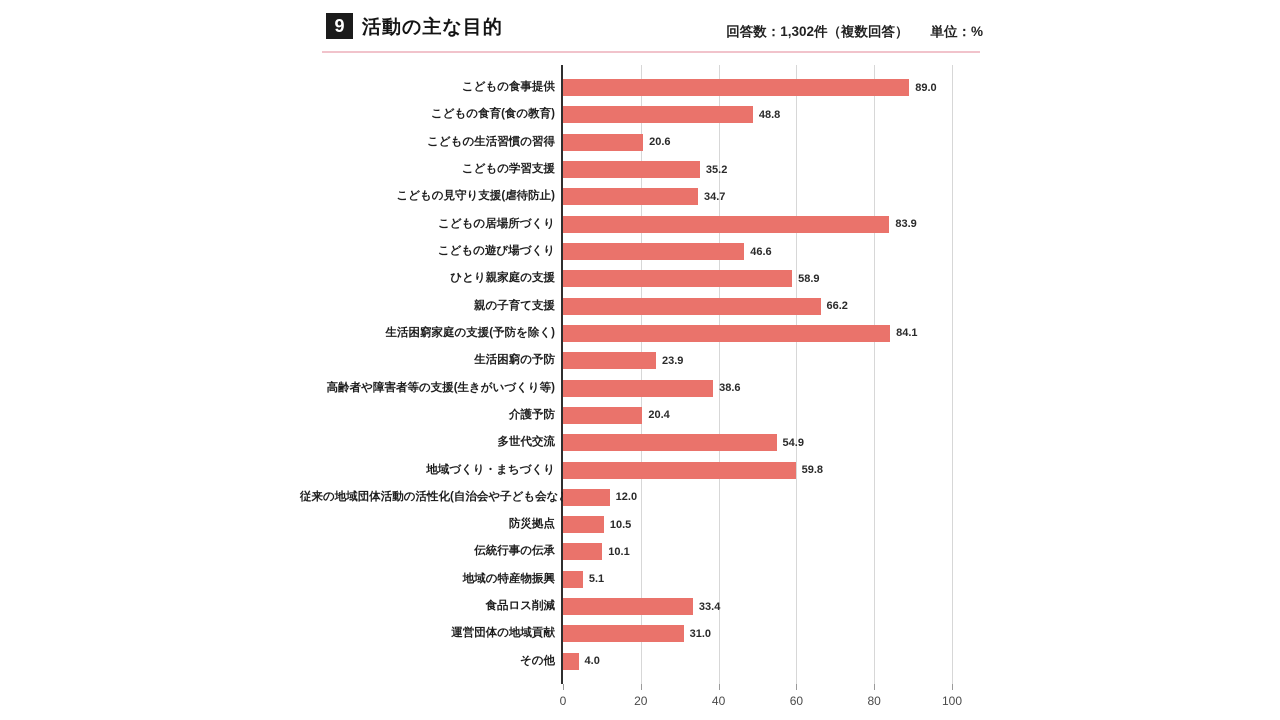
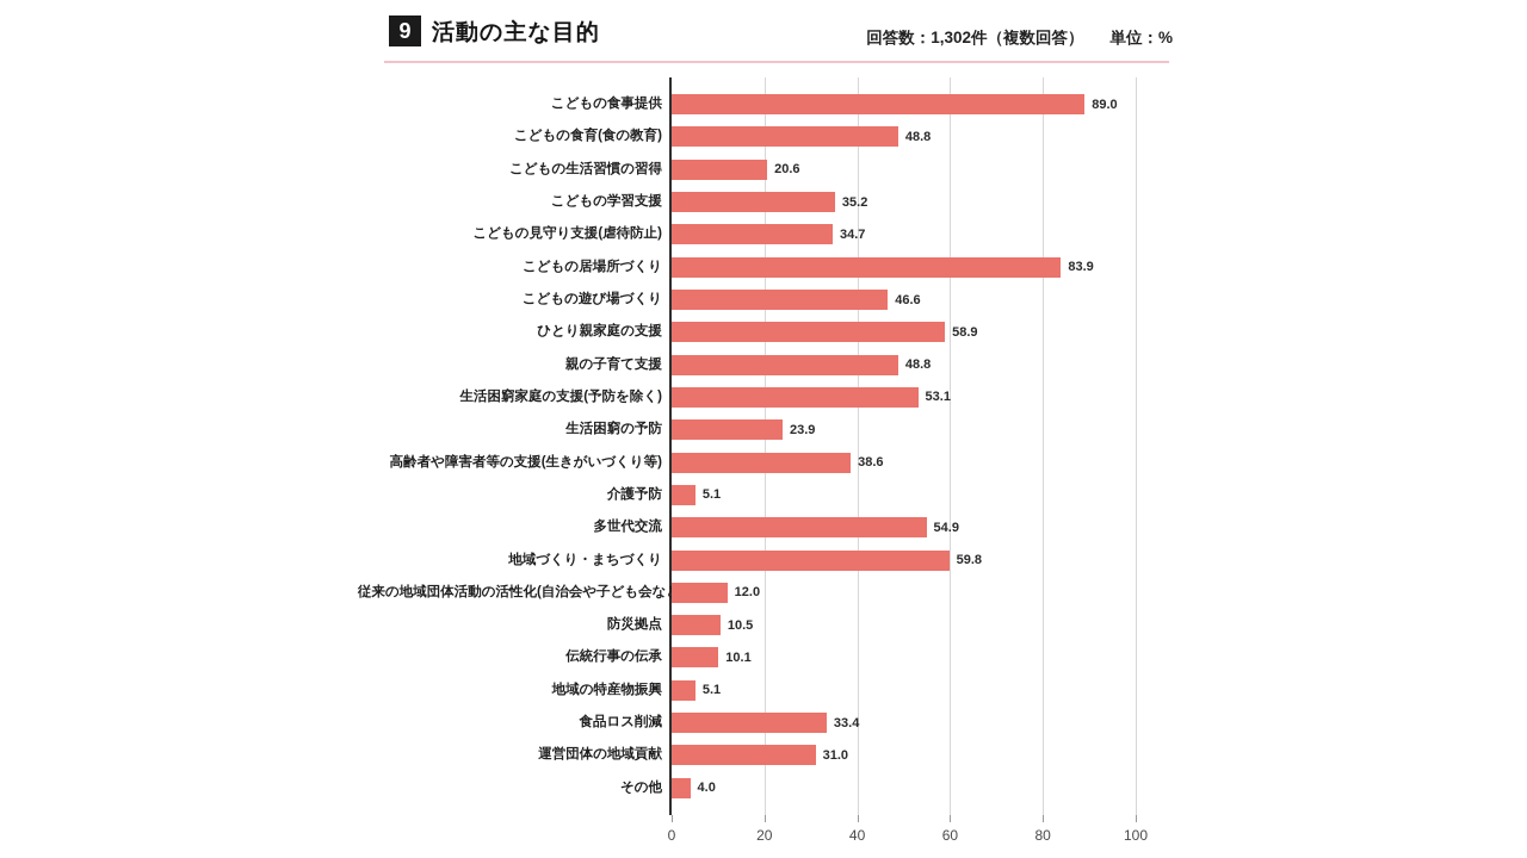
親の子育て支援: 66.2 -> 48.8
生活困窮家庭の支援(予防を除く): 84.1 -> 53.1
介護予防: 20.4 -> 5.1
